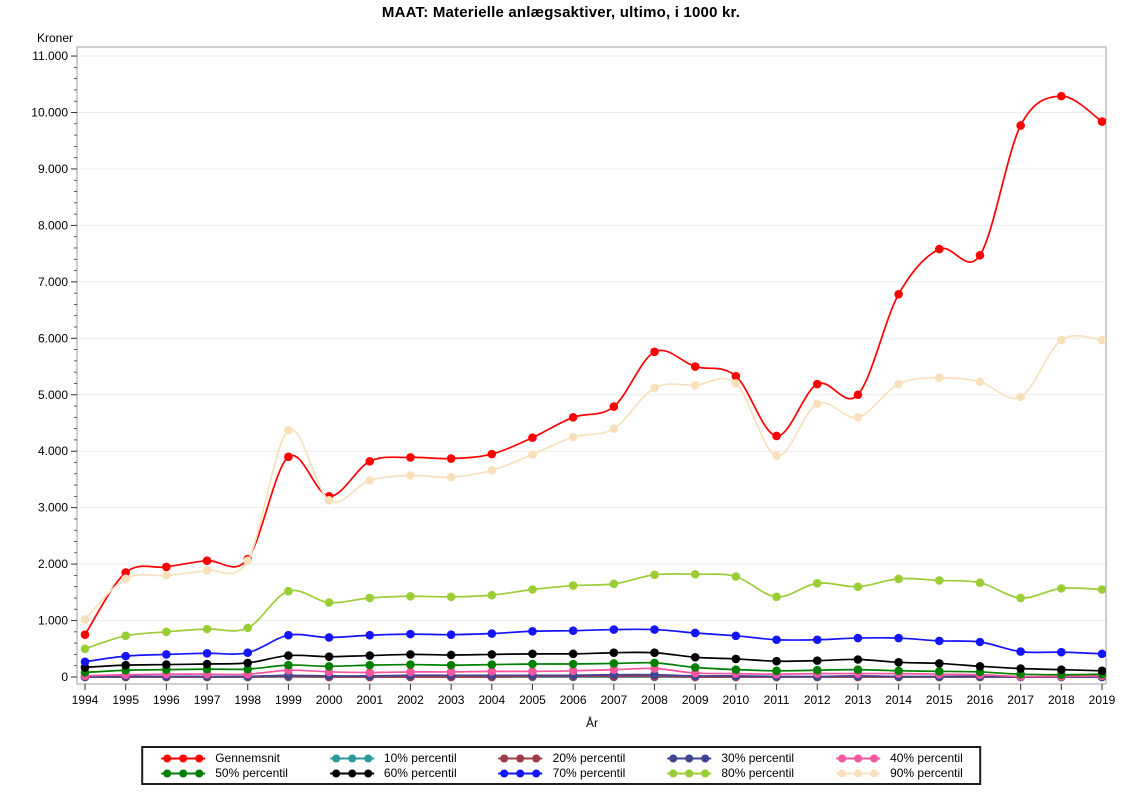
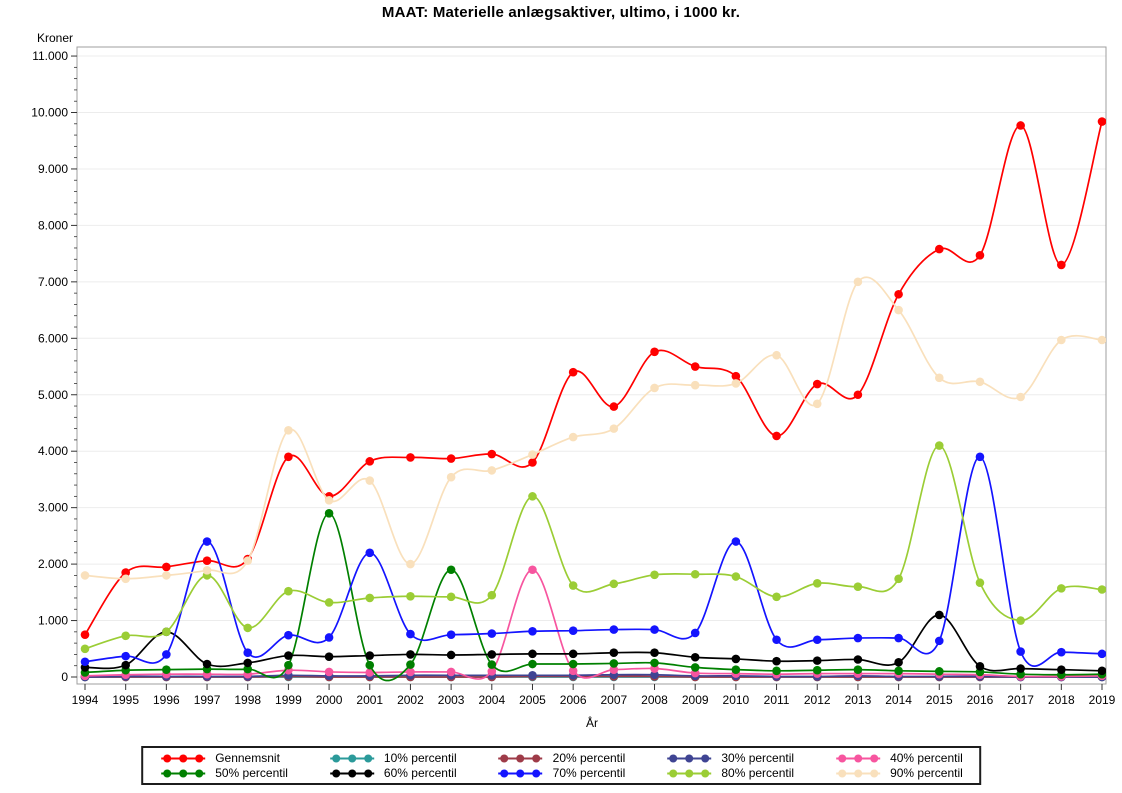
90% percentil/1994: 1000 -> 1800
60% percentil/1996: 200 -> 800
70% percentil/1997: 400 -> 2400
80% percentil/1997: 800 -> 1800
50% percentil/2000: 200 -> 2900
70% percentil/2001: 700 -> 2200
90% percentil/2002: 3600 -> 2000
50% percentil/2003: 200 -> 1900
Gennemsnit/2005: 4200 -> 3800
40% percentil/2005: 100 -> 1900
80% percentil/2005: 1600 -> 3200
Gennemsnit/2006: 4600 -> 5400
70% percentil/2010: 700 -> 2400
90% percentil/2011: 3900 -> 5700
90% percentil/2013: 4600 -> 7000
90% percentil/2014: 5200 -> 6500
60% percentil/2015: 200 -> 1100
80% percentil/2015: 1700 -> 4100
70% percentil/2016: 600 -> 3900
80% percentil/2017: 1400 -> 1000
Gennemsnit/2018: 10300 -> 7300
